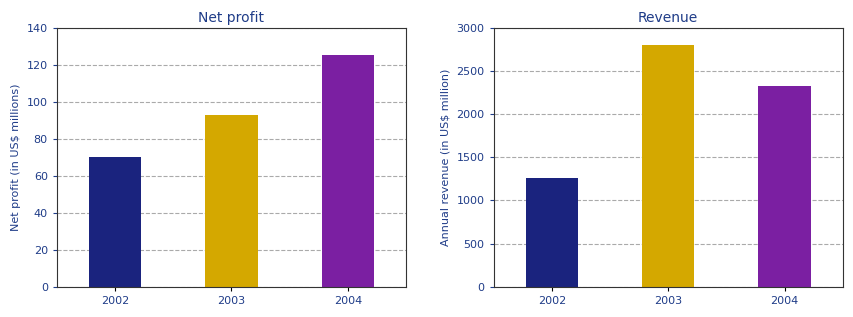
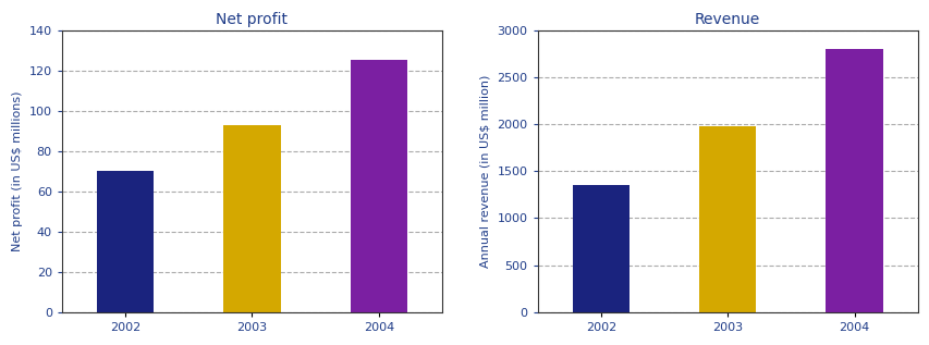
Revenue/2002: 1260 -> 1350
Revenue/2003: 2800 -> 1980
Revenue/2004: 2320 -> 2800
